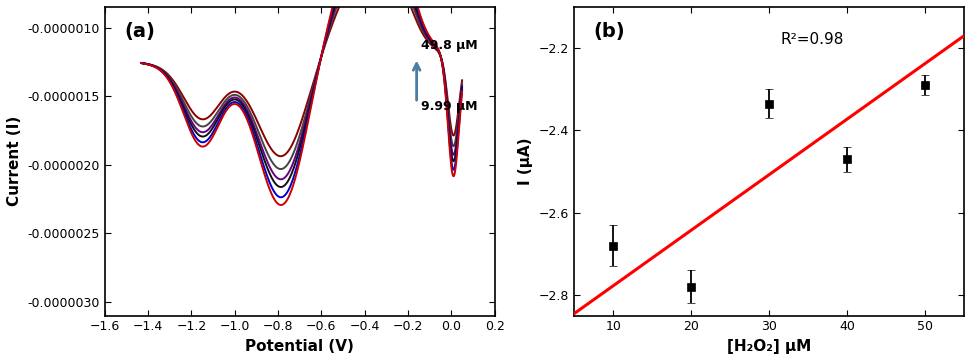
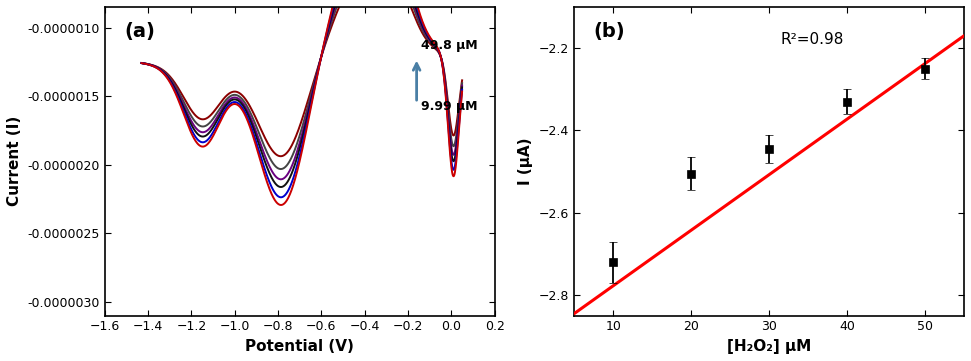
10: -2.680 -> -2.720
20: -2.780 -> -2.505
30: -2.335 -> -2.445
40: -2.470 -> -2.330
50: -2.290 -> -2.250
